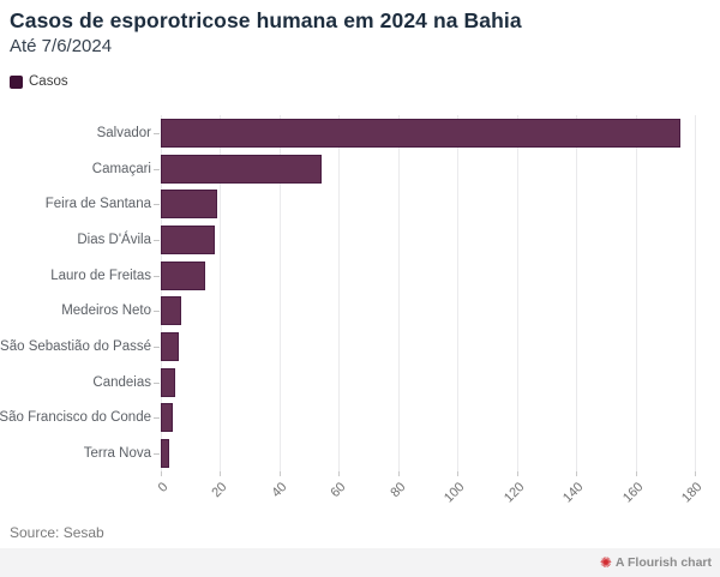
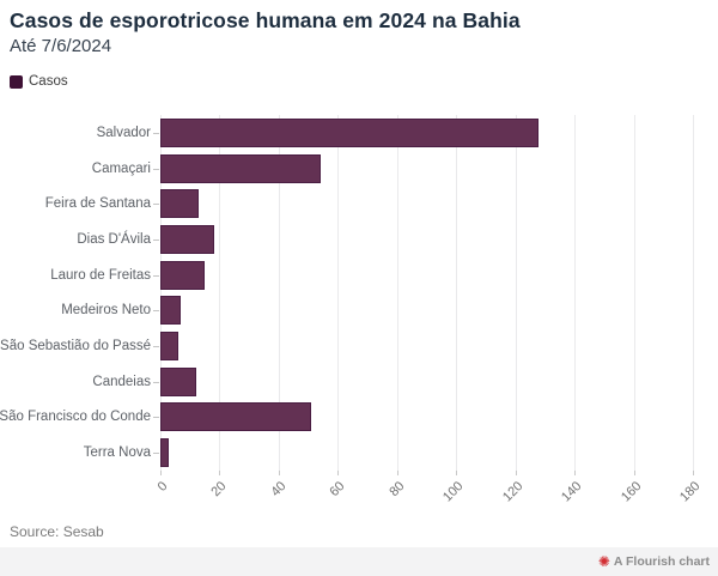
Salvador: 175 -> 128
Feira de Santana: 19 -> 13
Candeias: 5 -> 12
São Francisco do Conde: 4 -> 51
